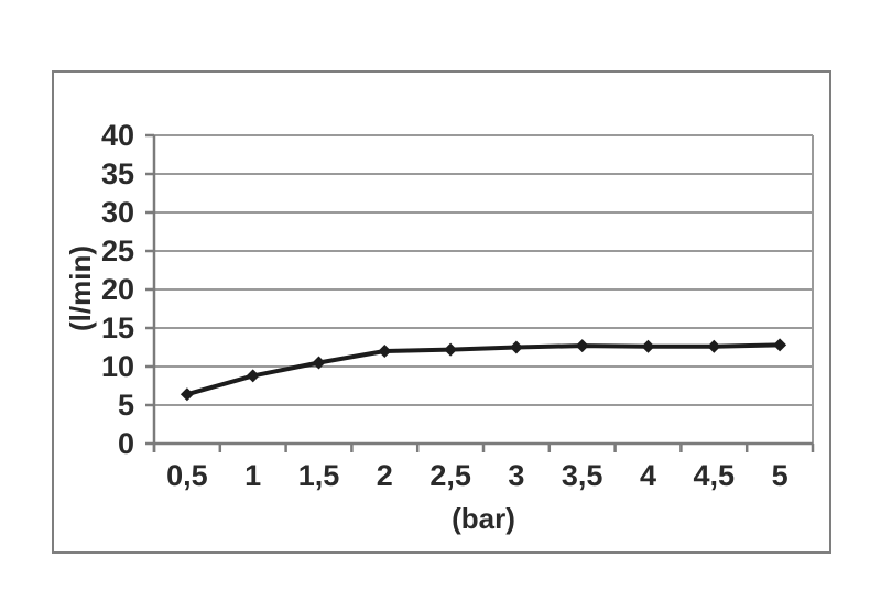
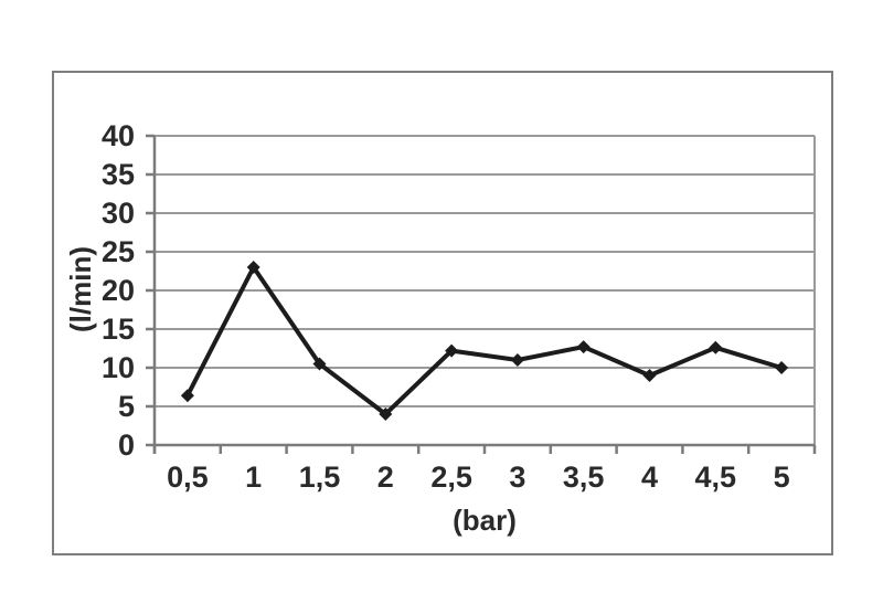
1: 9 -> 23
2: 12 -> 4
3: 12 -> 11
4: 13 -> 9
5: 13 -> 10
